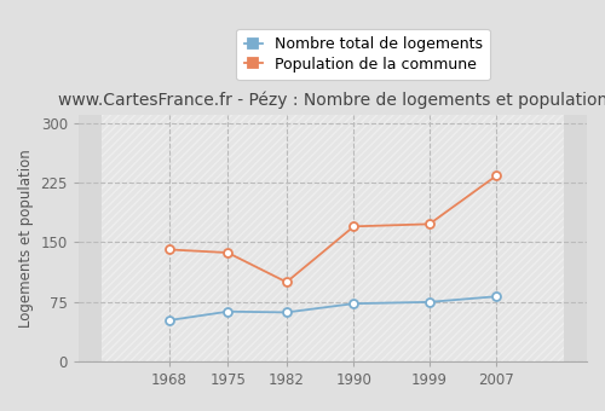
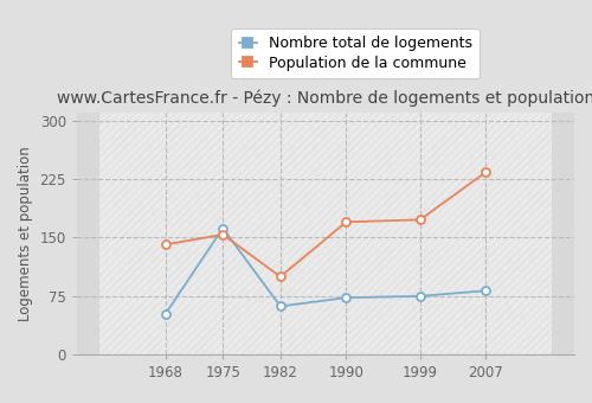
Nombre total de logements/1975: 63 -> 162
Population de la commune/1975: 137 -> 154
